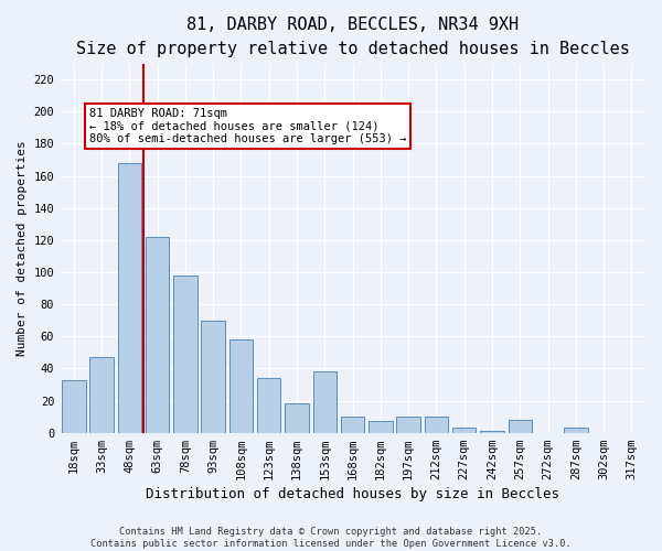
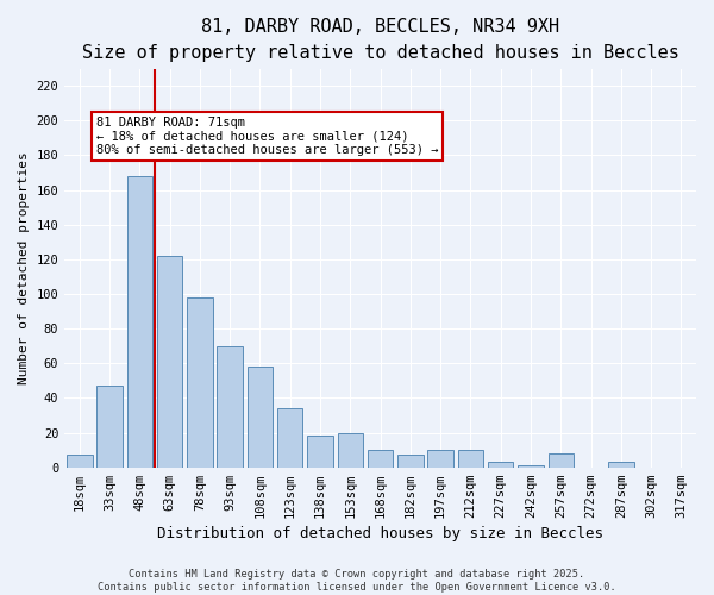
18sqm: 33 -> 7
153sqm: 38 -> 20
